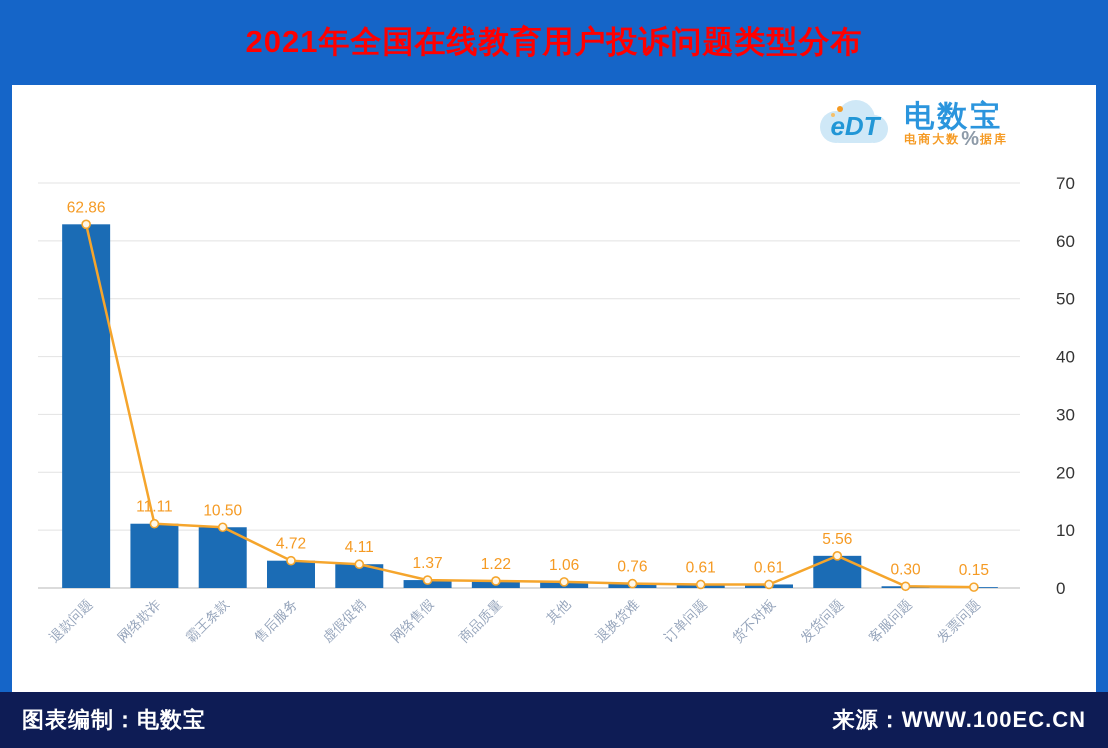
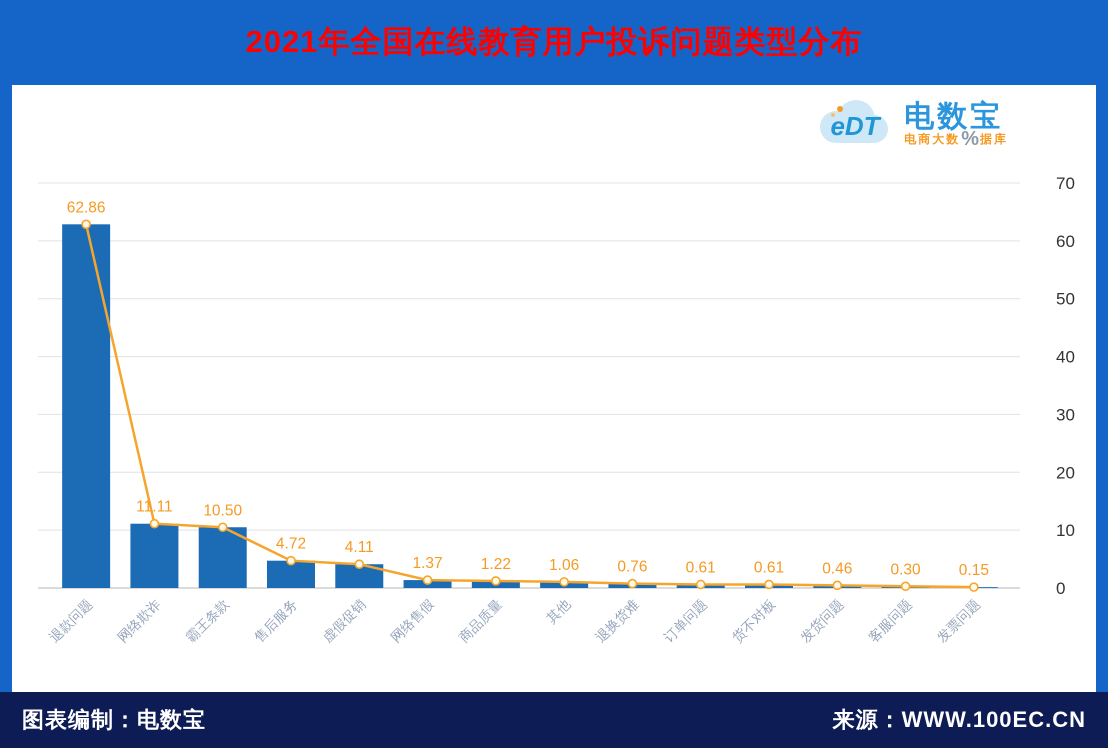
发货问题: 5.56 -> 0.46
